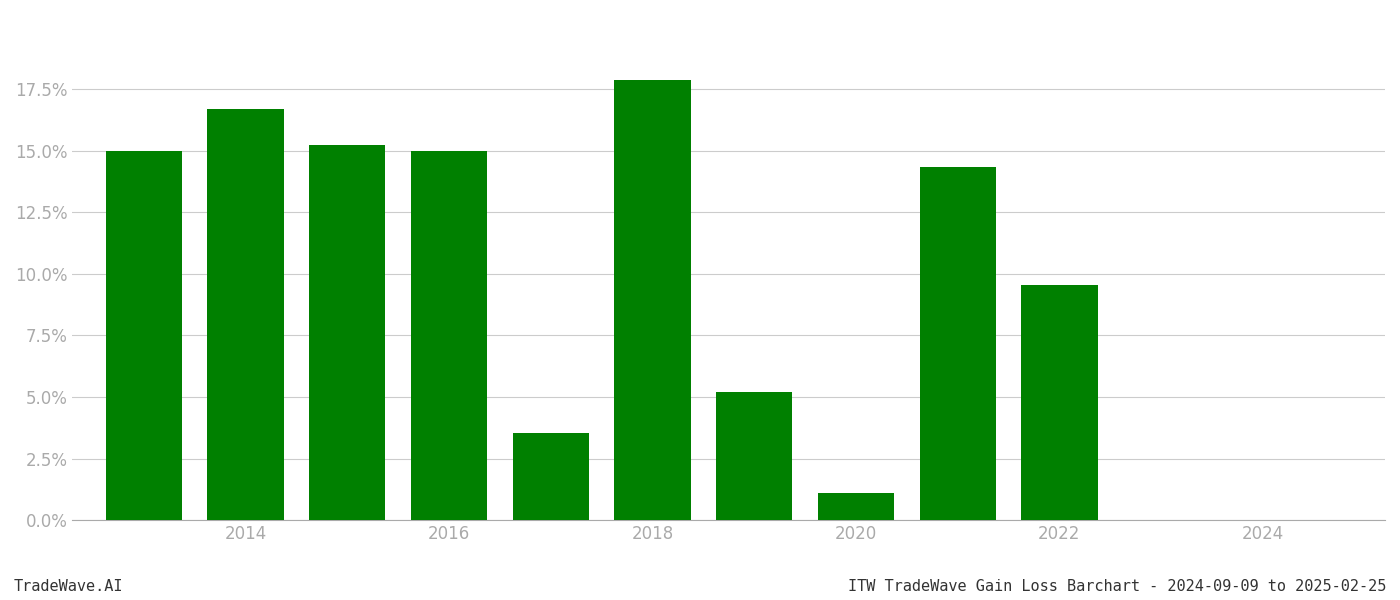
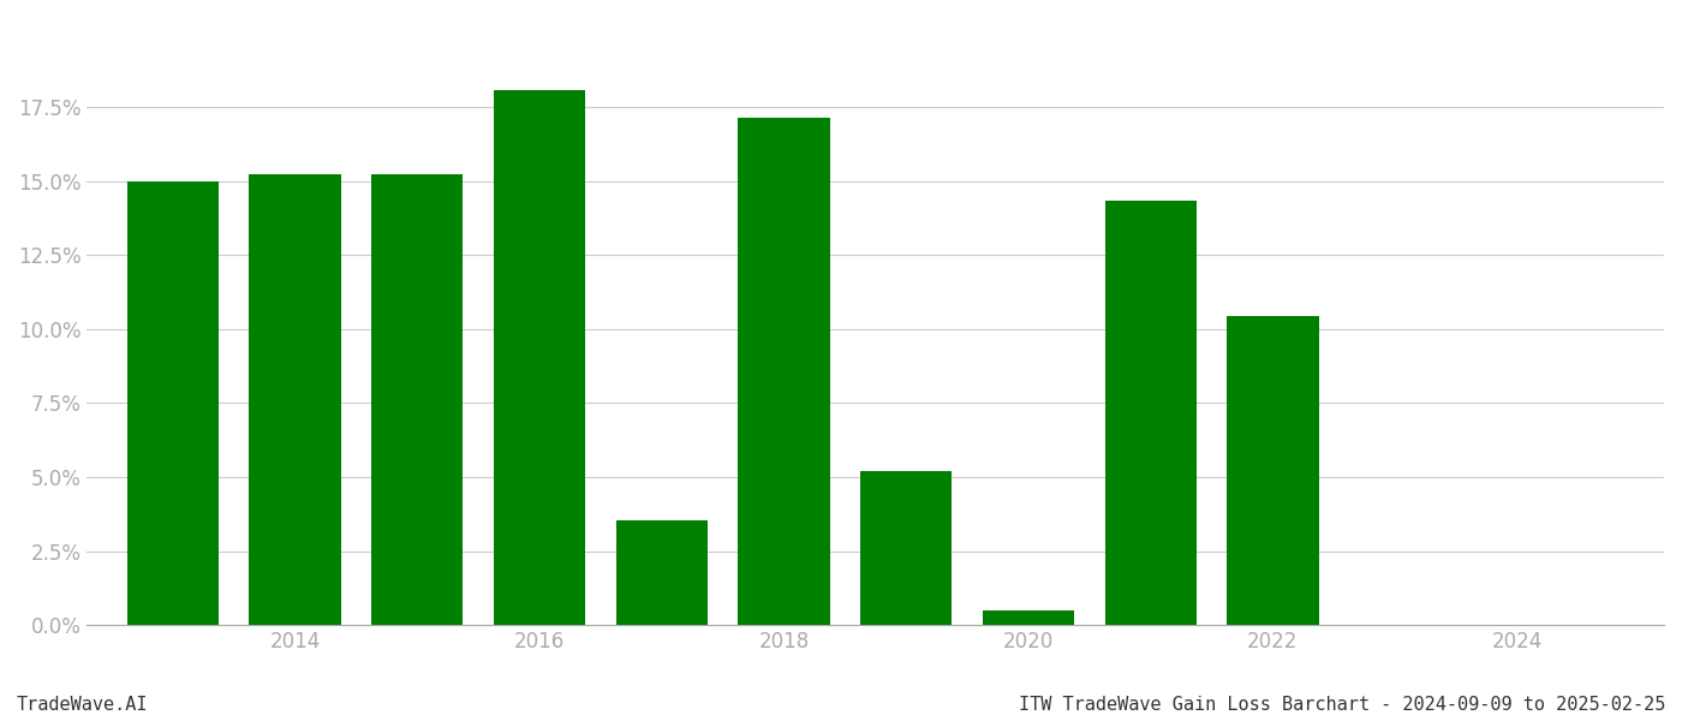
2014: 16.70% -> 15.23%
2016: 15.00% -> 18.05%
2018: 17.85% -> 17.15%
2020: 1.10% -> 0.48%
2022: 9.55% -> 10.42%
